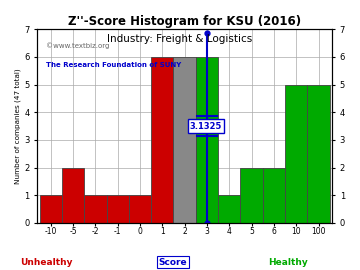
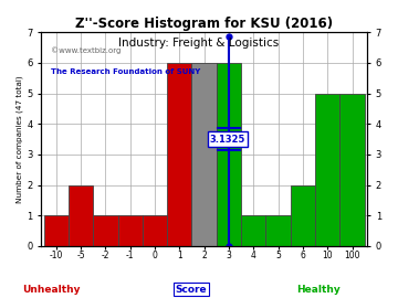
5: 2 -> 1
